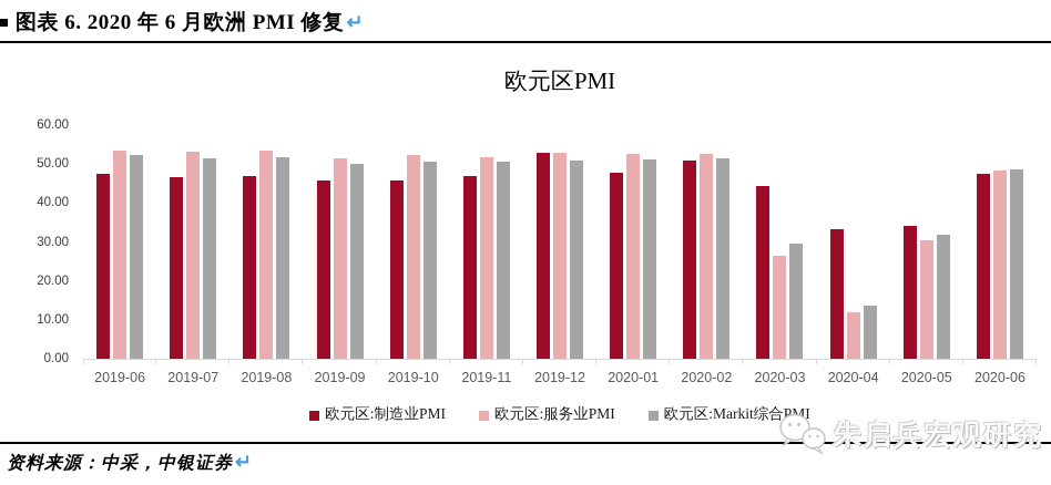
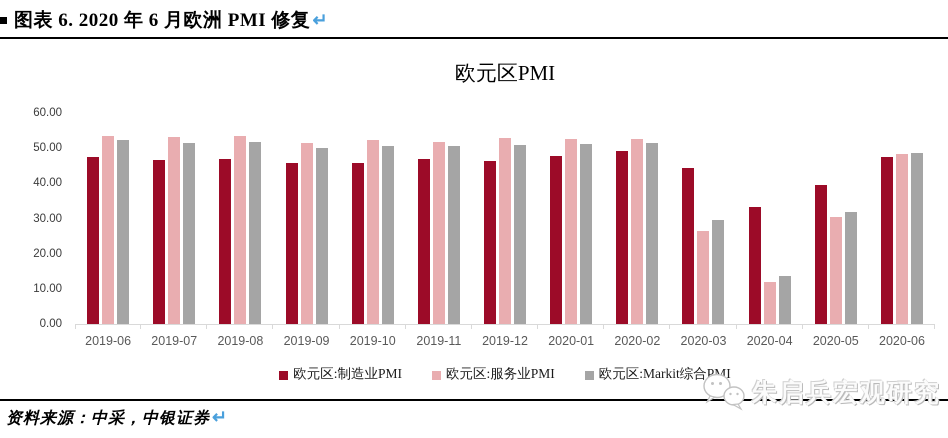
欧元区:制造业PMI/2019-12: 53 -> 46
欧元区:制造业PMI/2020-02: 51 -> 49
欧元区:制造业PMI/2020-05: 34 -> 39
